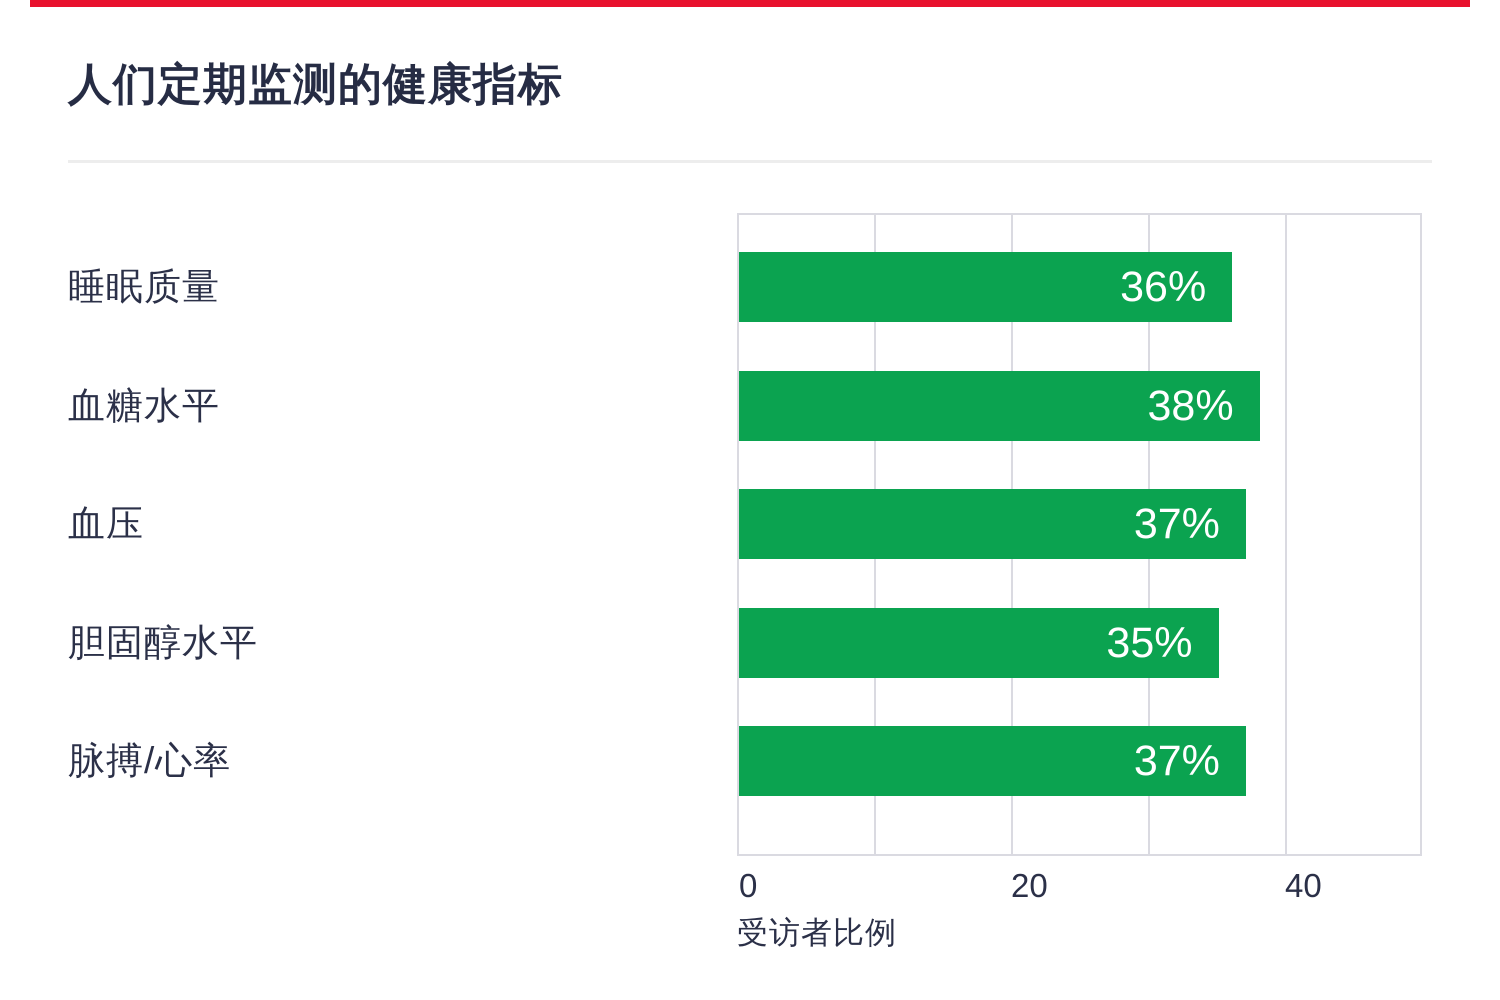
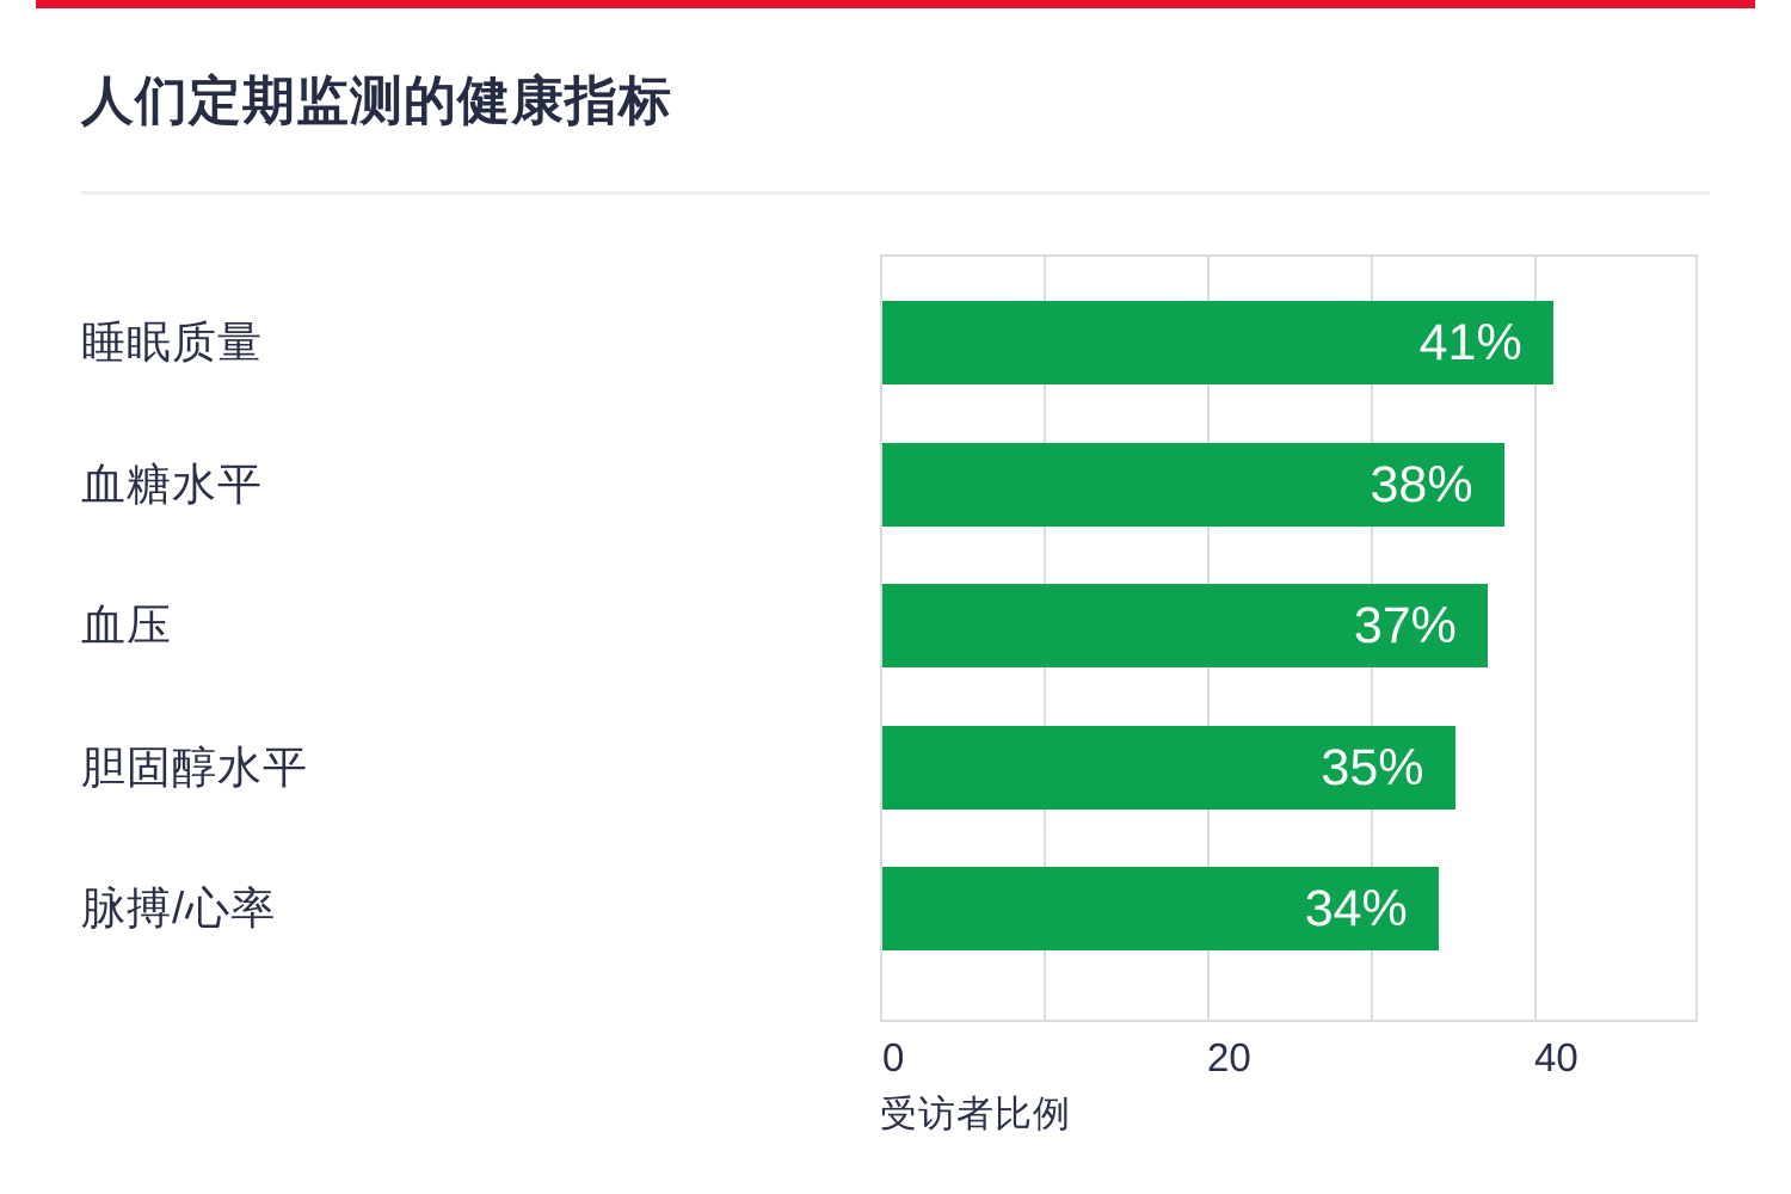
睡眠质量: 36% -> 41%
脉搏/心率: 37% -> 34%
